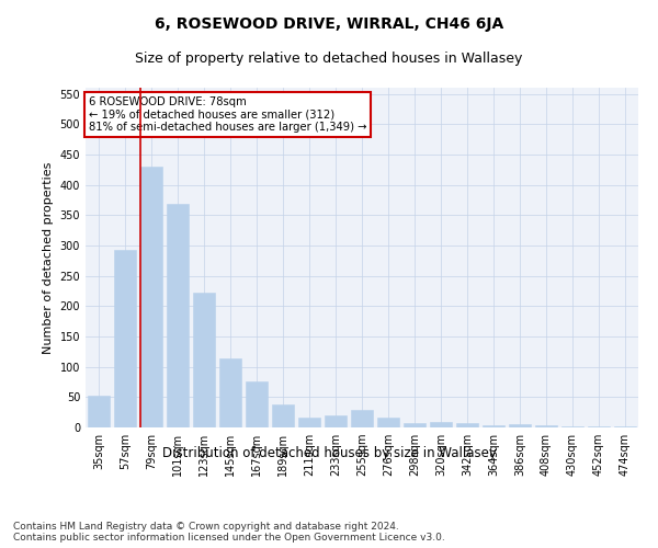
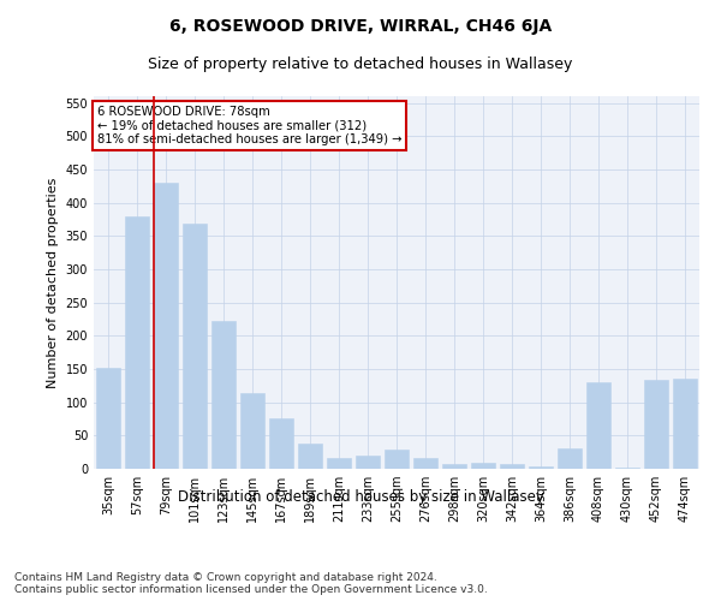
35sqm: 53 -> 152
57sqm: 293 -> 380
386sqm: 5 -> 30
408sqm: 4 -> 130
452sqm: 2 -> 134
474sqm: 1 -> 136
